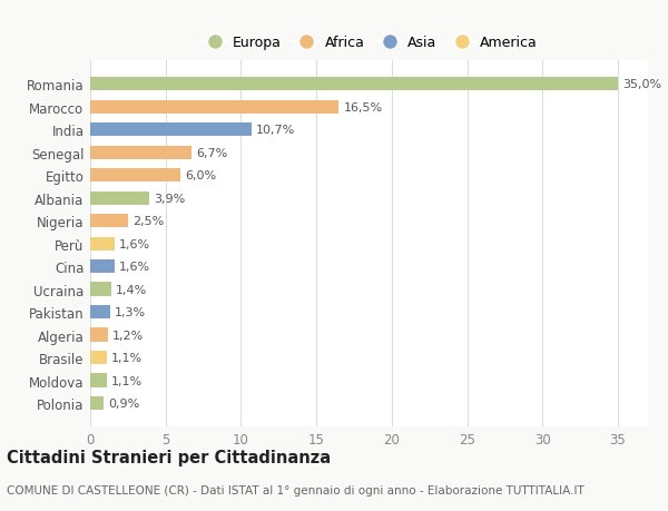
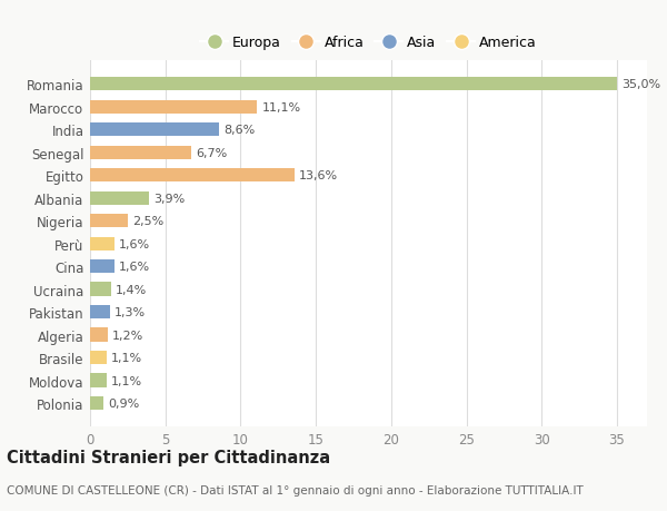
Marocco: 16,5% -> 11,1%
India: 10,7% -> 8,6%
Egitto: 6,0% -> 13,6%
